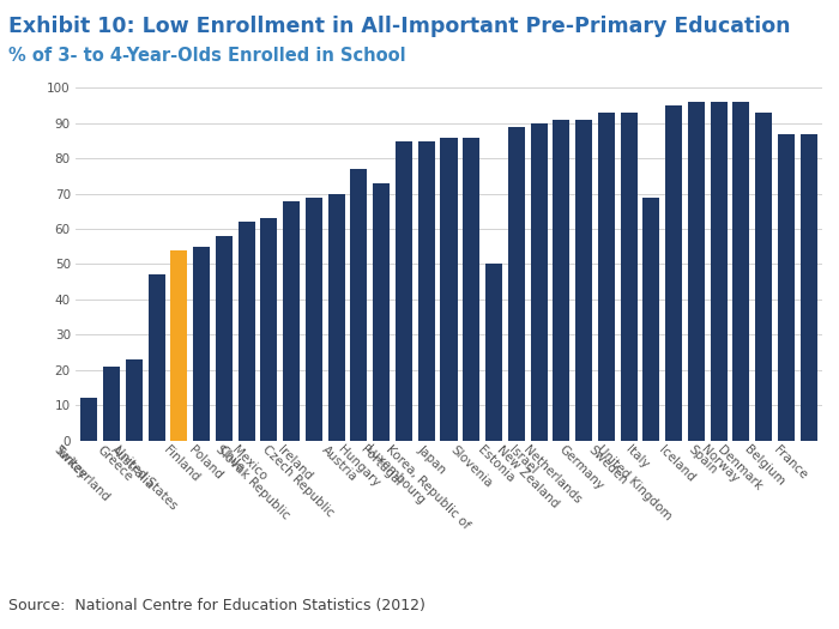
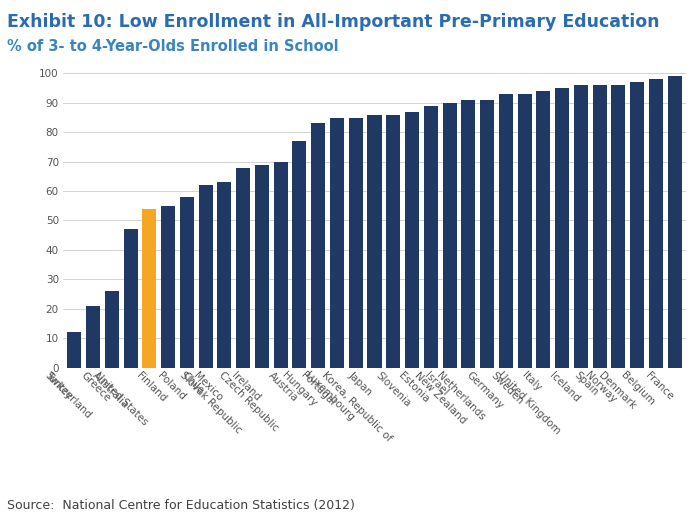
Greece: 23 -> 26
Hungary: 73 -> 83
Slovenia: 50 -> 87
Italy: 69 -> 94
Denmark: 93 -> 97
Belgium: 87 -> 98
France: 87 -> 99
